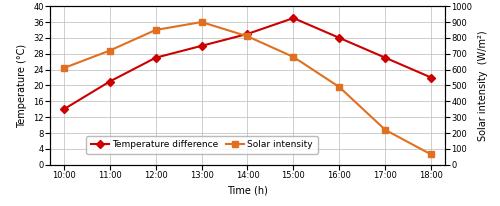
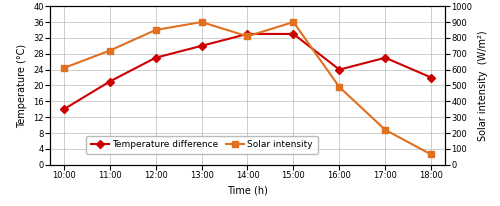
Temperature difference/15:00: 37 -> 33
Solar intensity/15:00: 680 -> 900
Temperature difference/16:00: 32 -> 24
